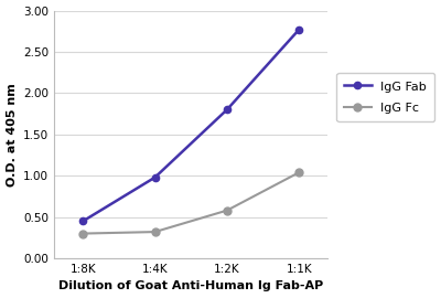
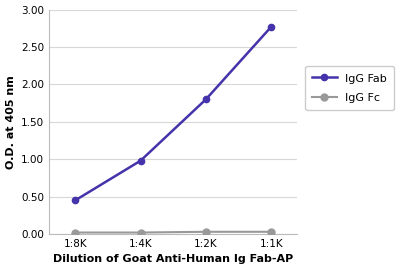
IgG Fc/1:8K: 0.30 -> 0.02
IgG Fc/1:4K: 0.32 -> 0.02
IgG Fc/1:2K: 0.58 -> 0.03
IgG Fc/1:1K: 1.04 -> 0.03
